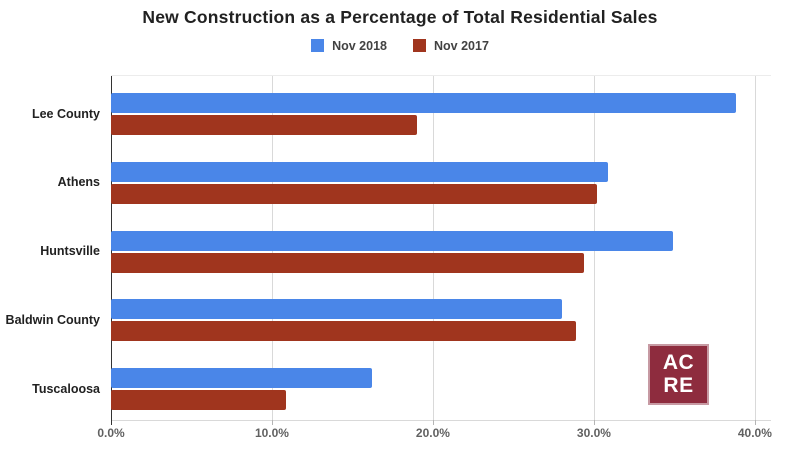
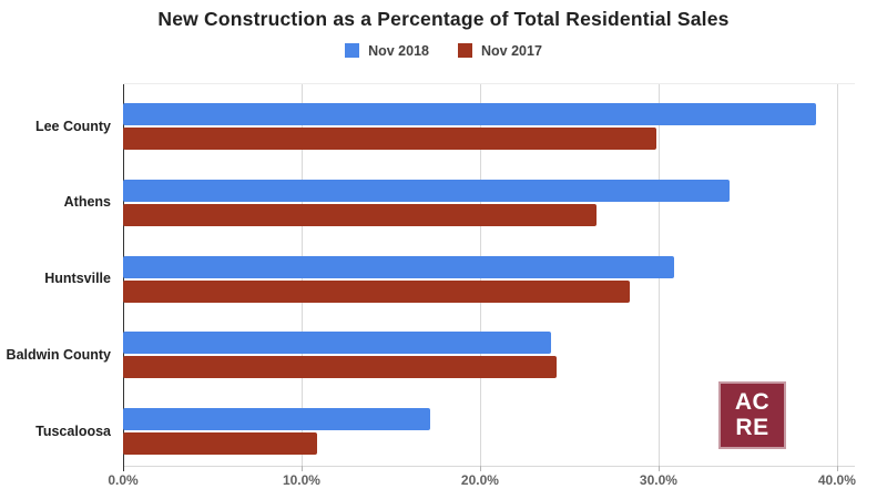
Nov 2017/Lee County: 19.0% -> 29.9%
Nov 2018/Athens: 30.9% -> 34.0%
Nov 2017/Athens: 30.2% -> 26.5%
Nov 2018/Huntsville: 34.9% -> 30.9%
Nov 2017/Huntsville: 29.4% -> 28.4%
Nov 2018/Baldwin County: 28.0% -> 24.0%
Nov 2017/Baldwin County: 28.9% -> 24.3%
Nov 2018/Tuscaloosa: 16.2% -> 17.2%
